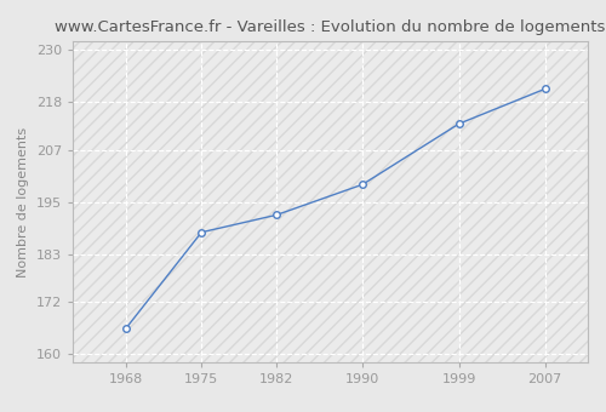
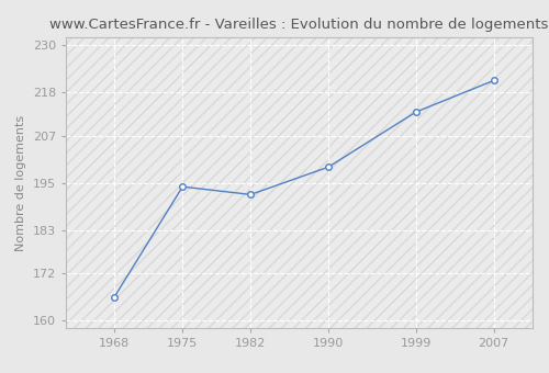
1975: 188 -> 194
